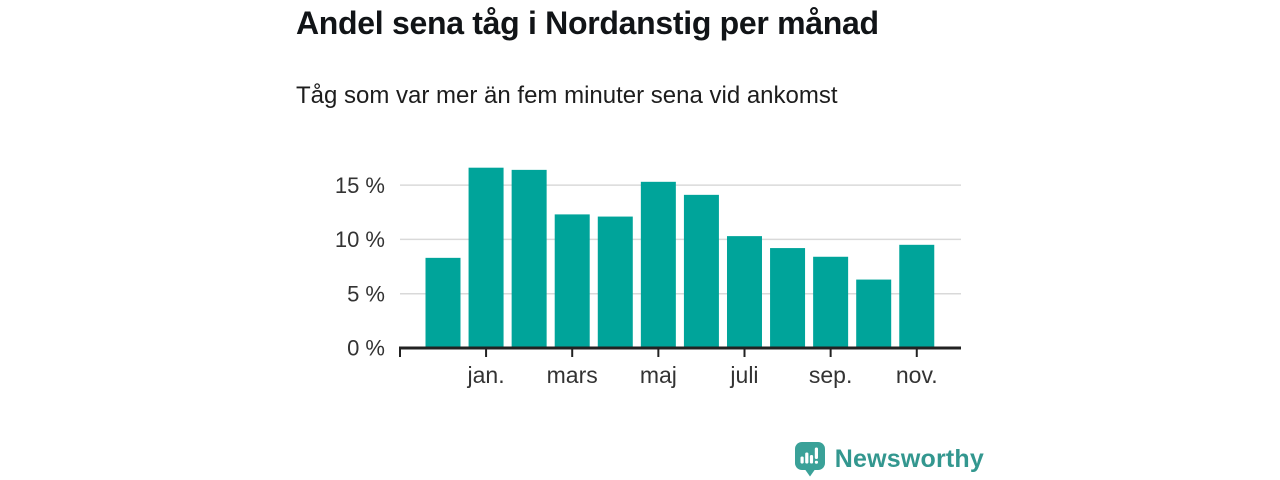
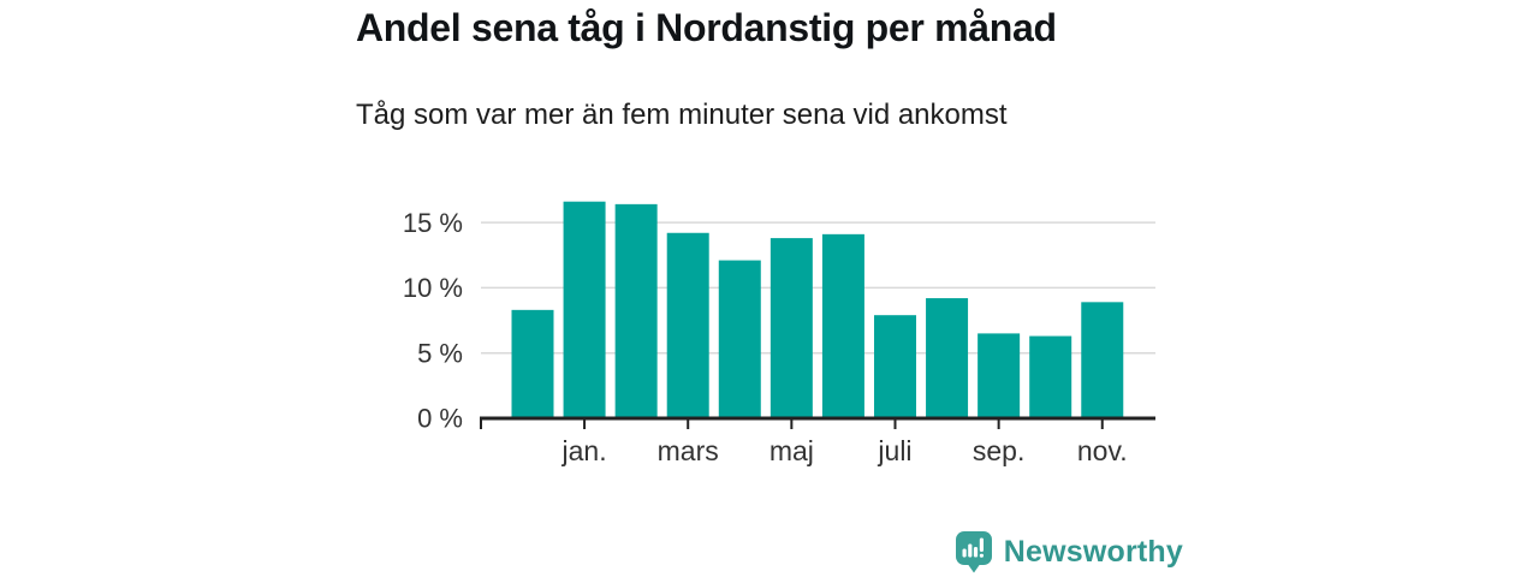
mars: 12.3% -> 14.2%
maj: 15.3% -> 13.8%
juli: 10.3% -> 7.9%
sep.: 8.4% -> 6.5%
nov.: 9.5% -> 8.9%
